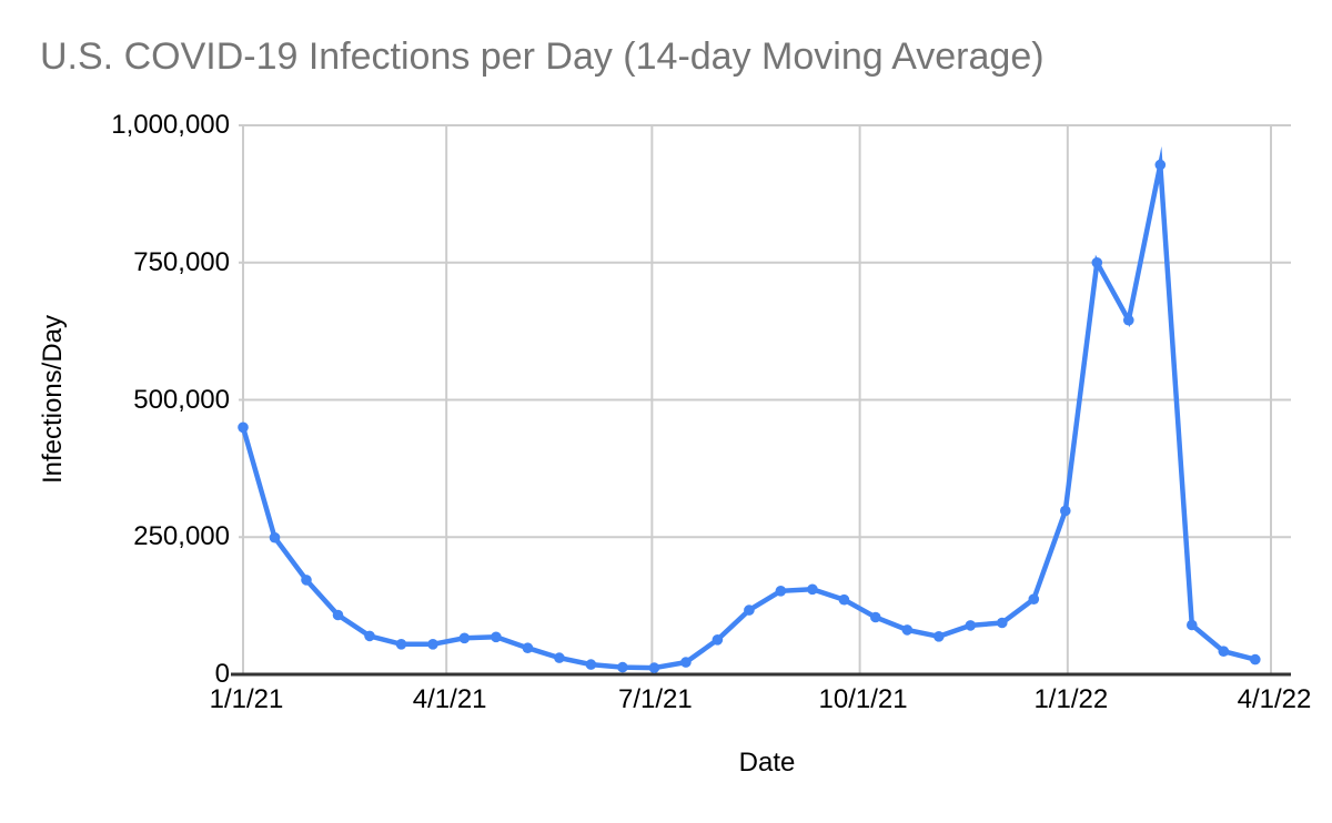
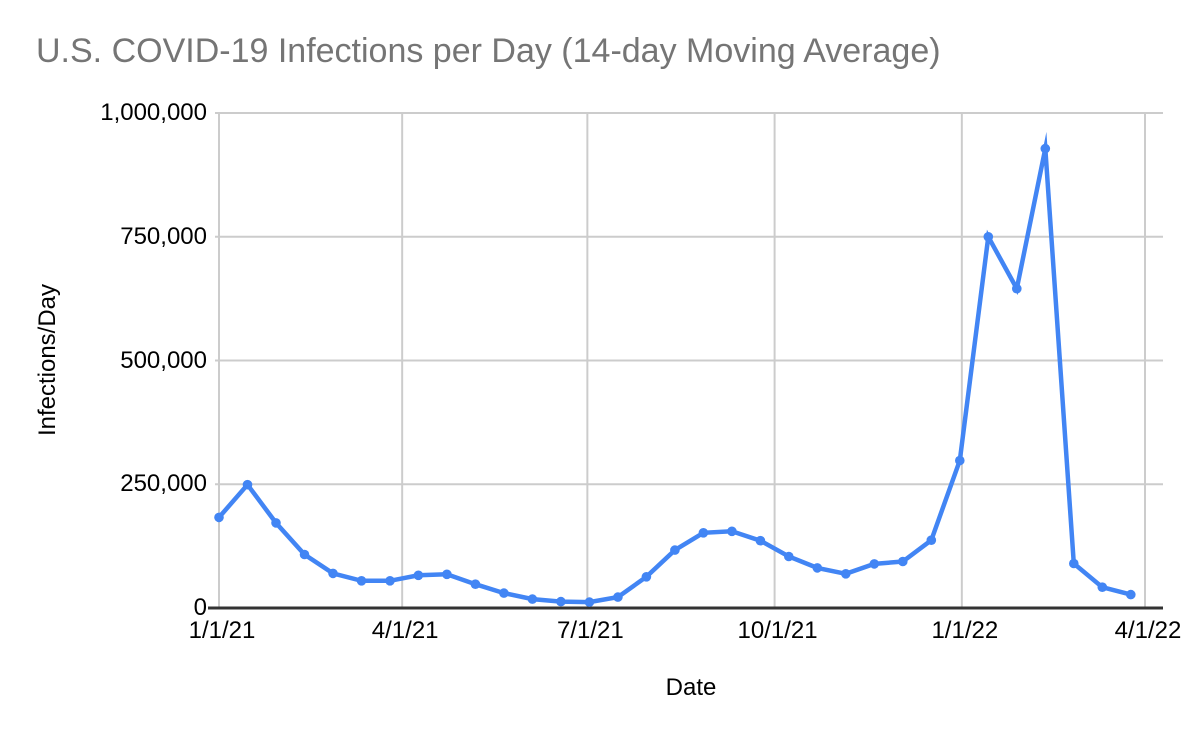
1/1/21: 450000 -> 180000
